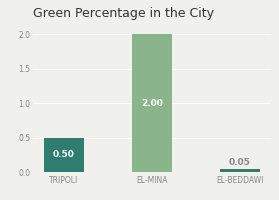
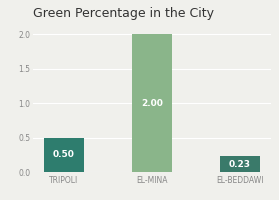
EL-BEDDAWI: 0.05 -> 0.23
